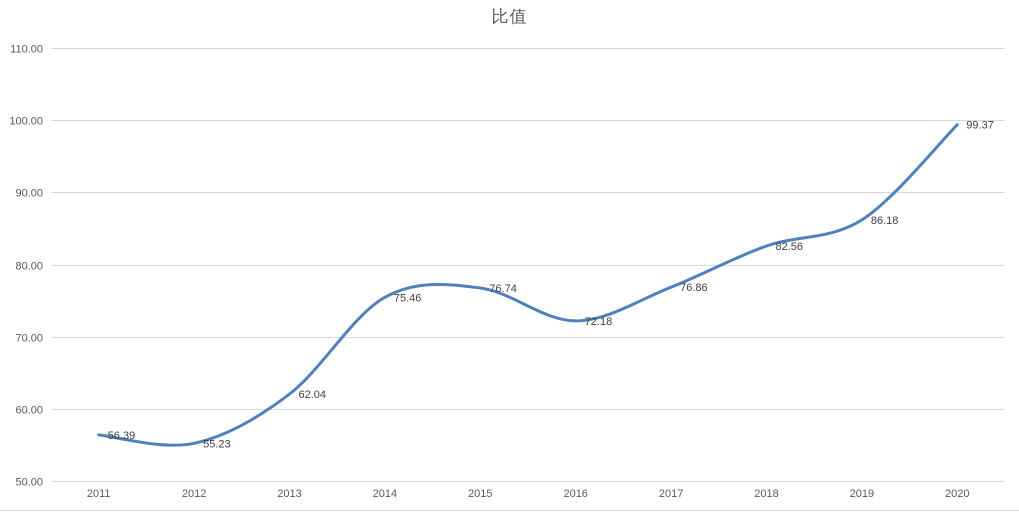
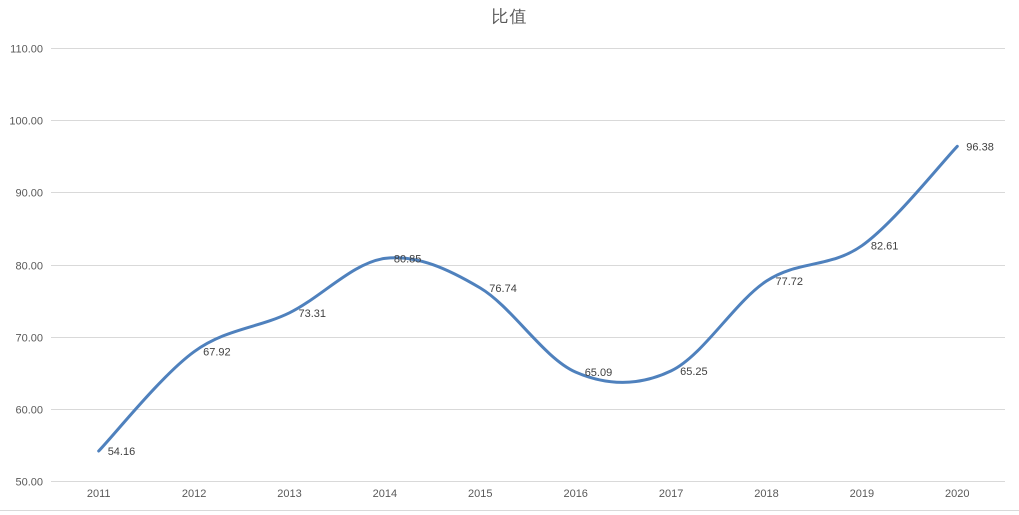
2011: 56.39 -> 54.16
2012: 55.23 -> 67.92
2013: 62.04 -> 73.31
2014: 75.46 -> 80.85
2016: 72.18 -> 65.09
2017: 76.86 -> 65.25
2018: 82.56 -> 77.72
2019: 86.18 -> 82.61
2020: 99.37 -> 96.38
